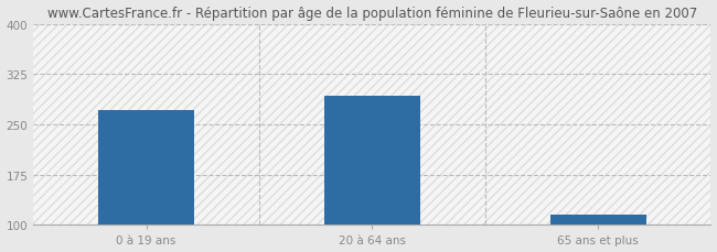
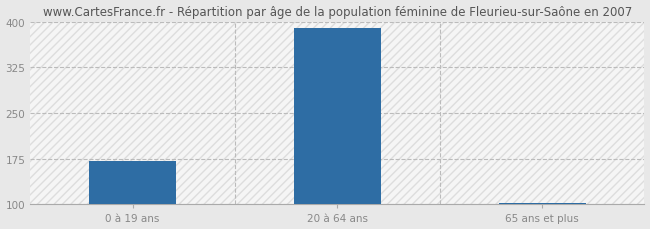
0 à 19 ans: 272 -> 172
20 à 64 ans: 292 -> 390
65 ans et plus: 116 -> 103
